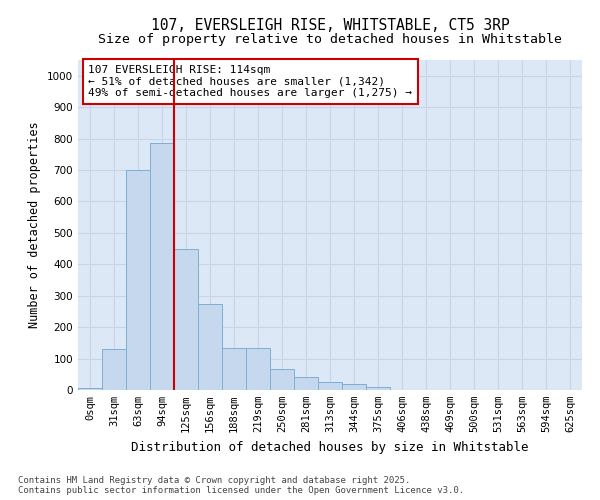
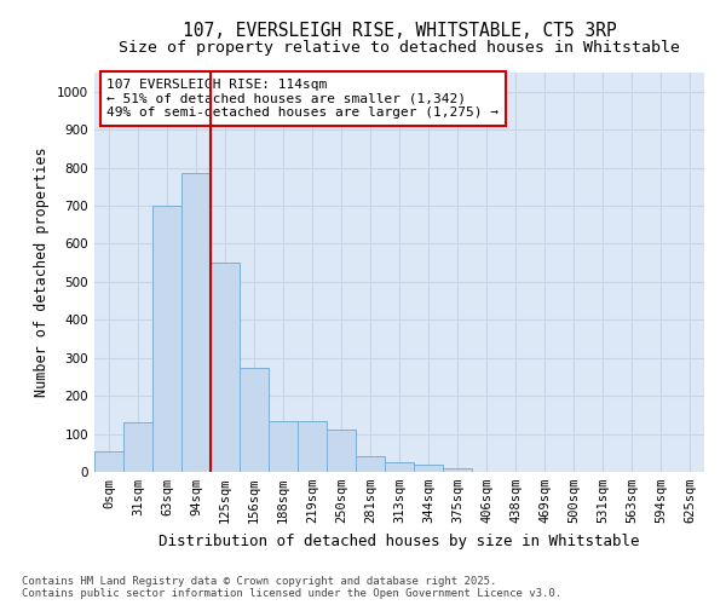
0sqm: 5 -> 55
125sqm: 450 -> 550
250sqm: 68 -> 110
